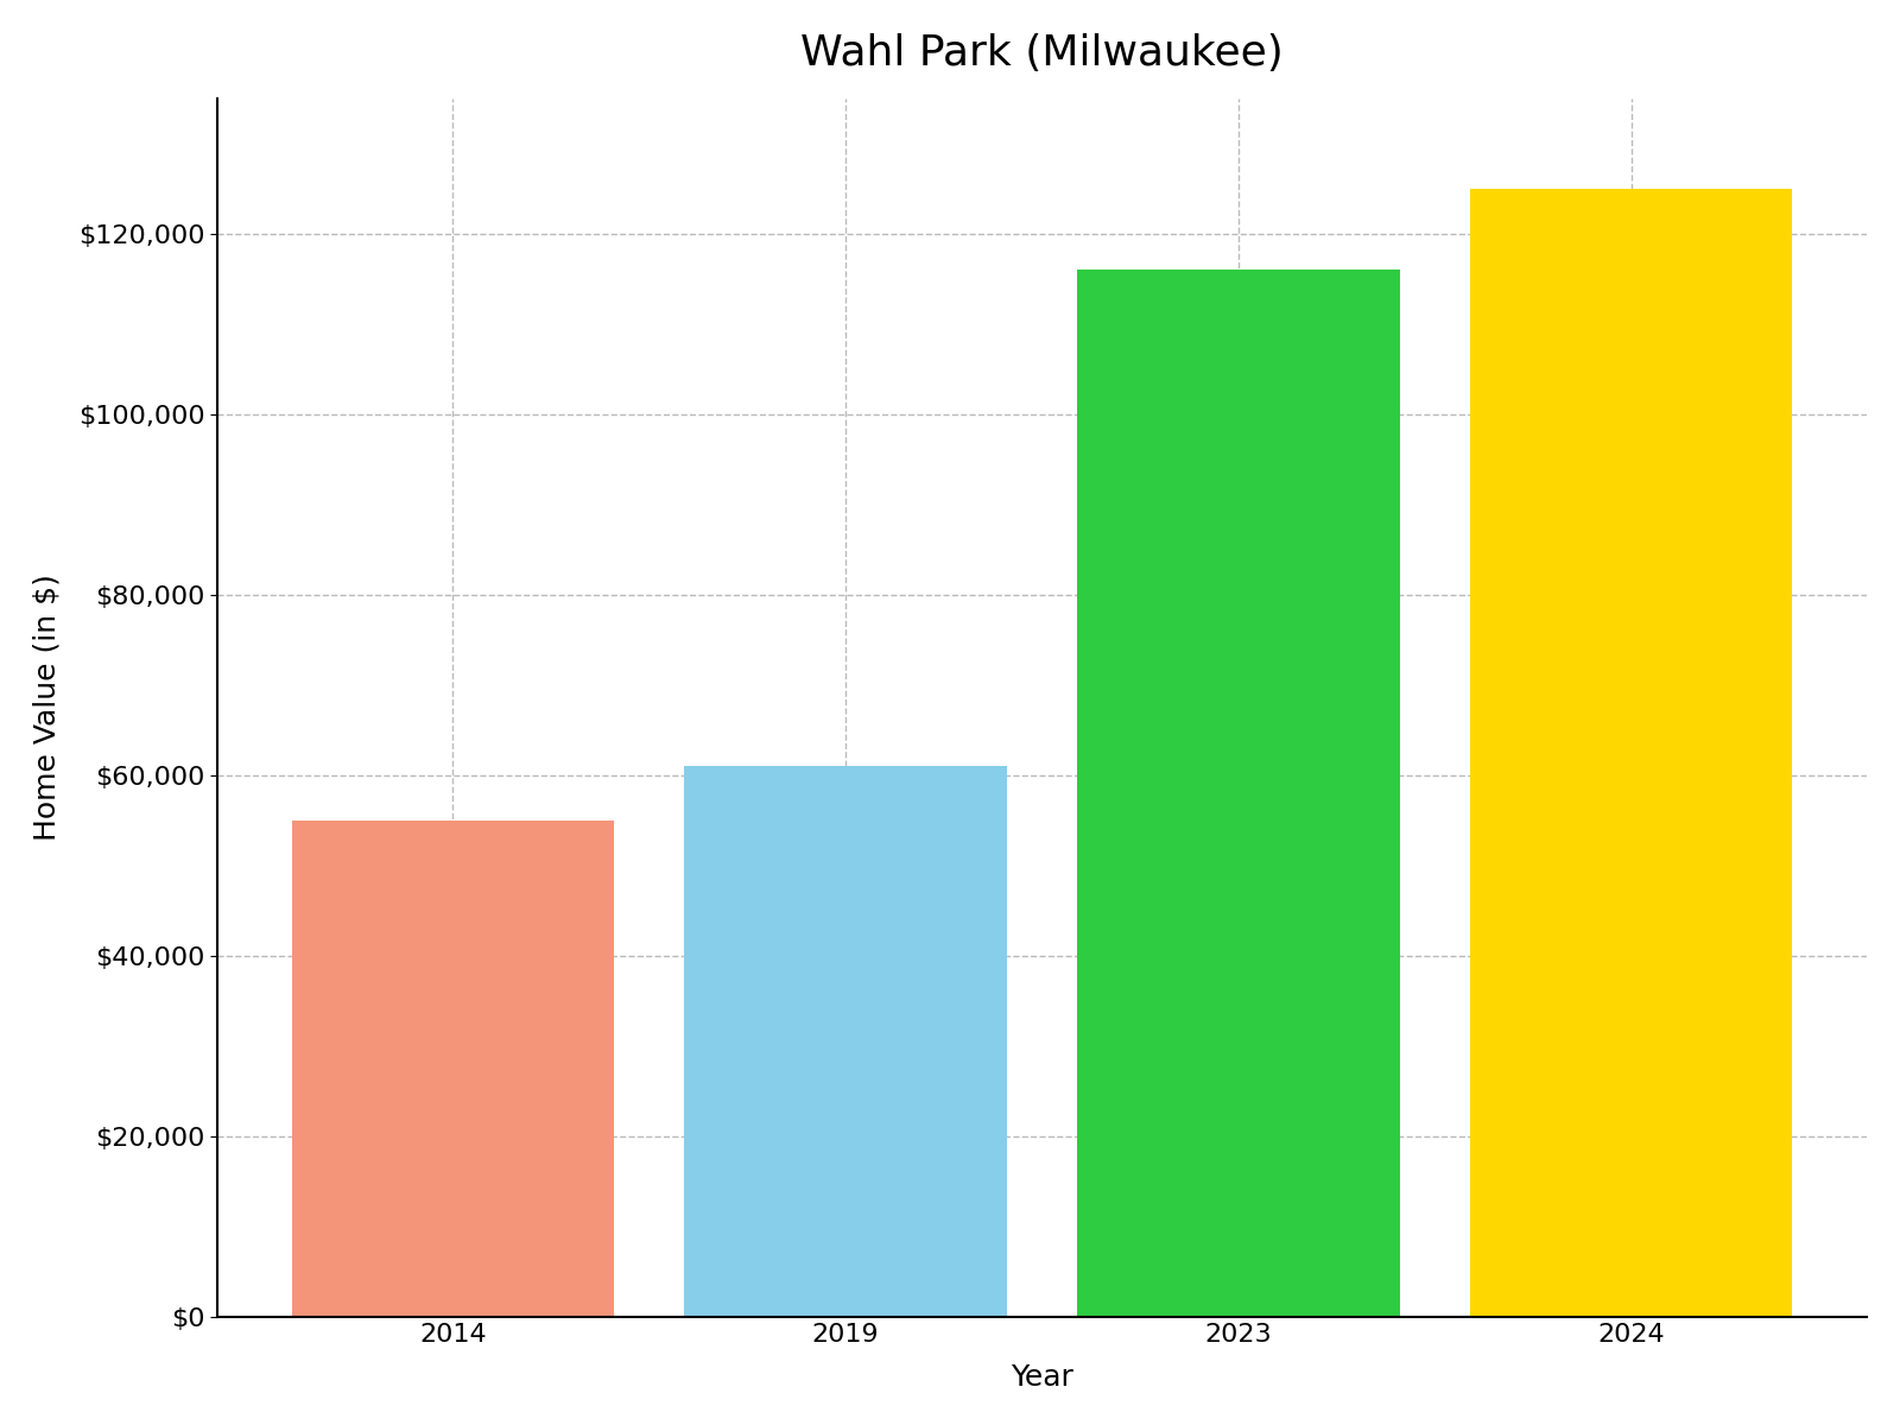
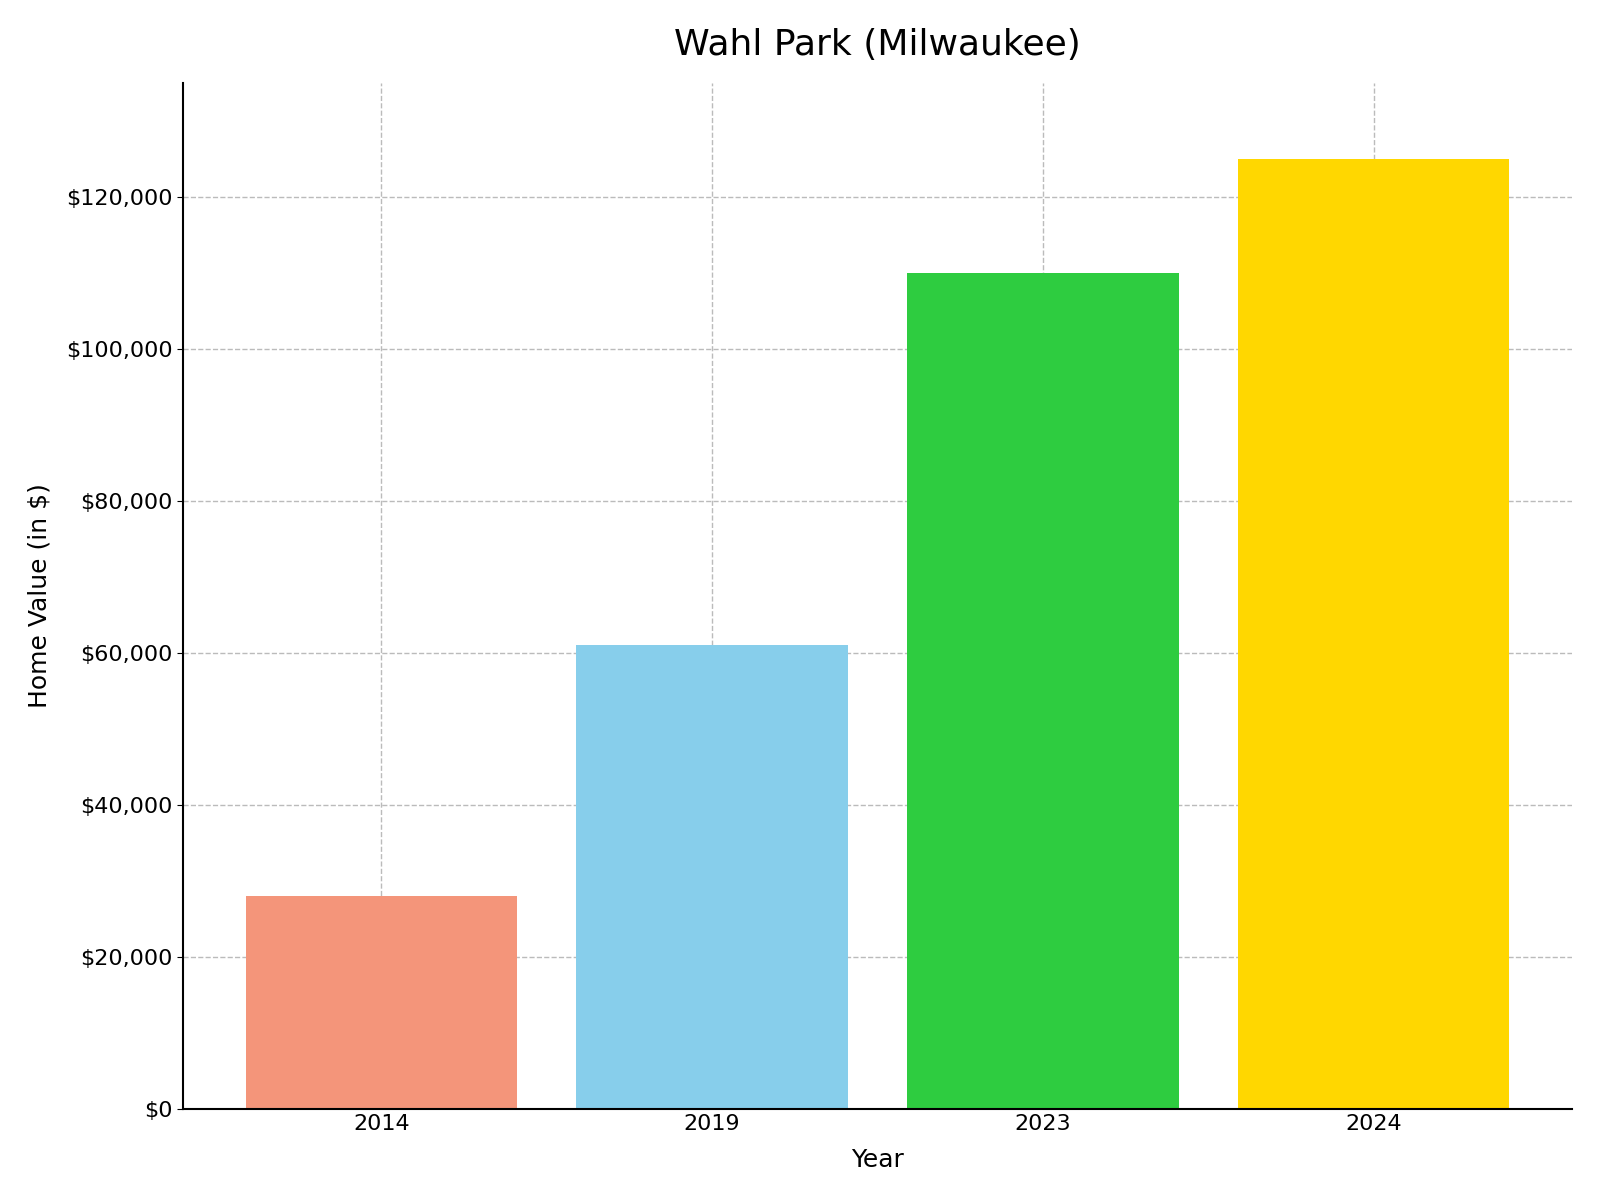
2014: $55,000 -> $28,000
2023: $116,000 -> $110,000
